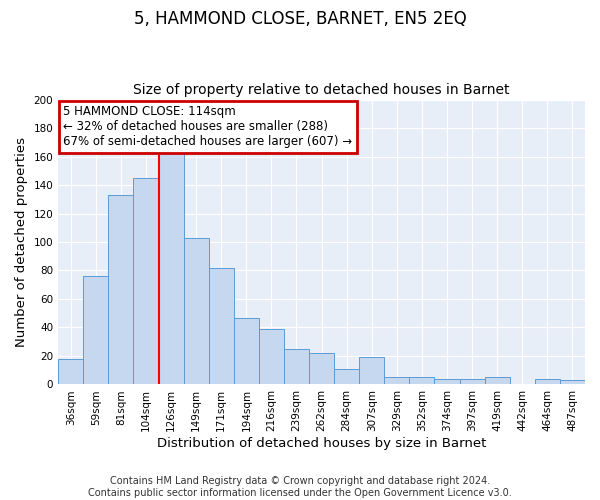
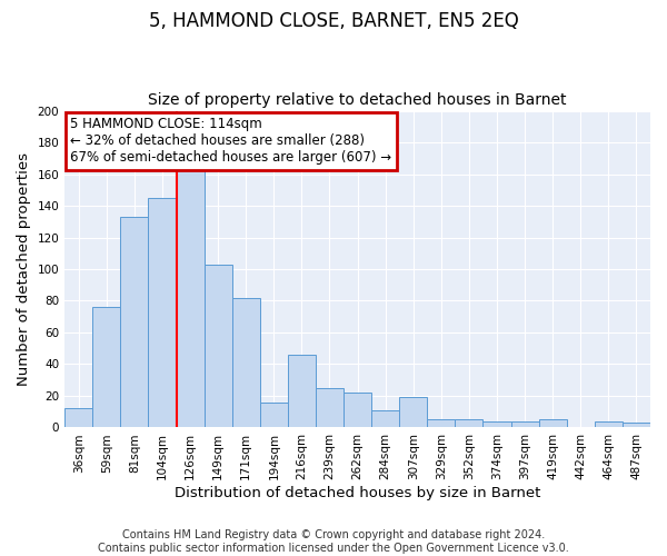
36sqm: 18 -> 12
194sqm: 47 -> 16
216sqm: 39 -> 46
